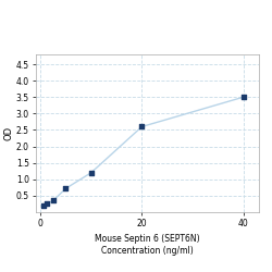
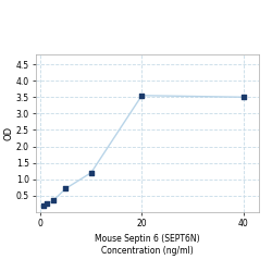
20: 2.60 -> 3.55
